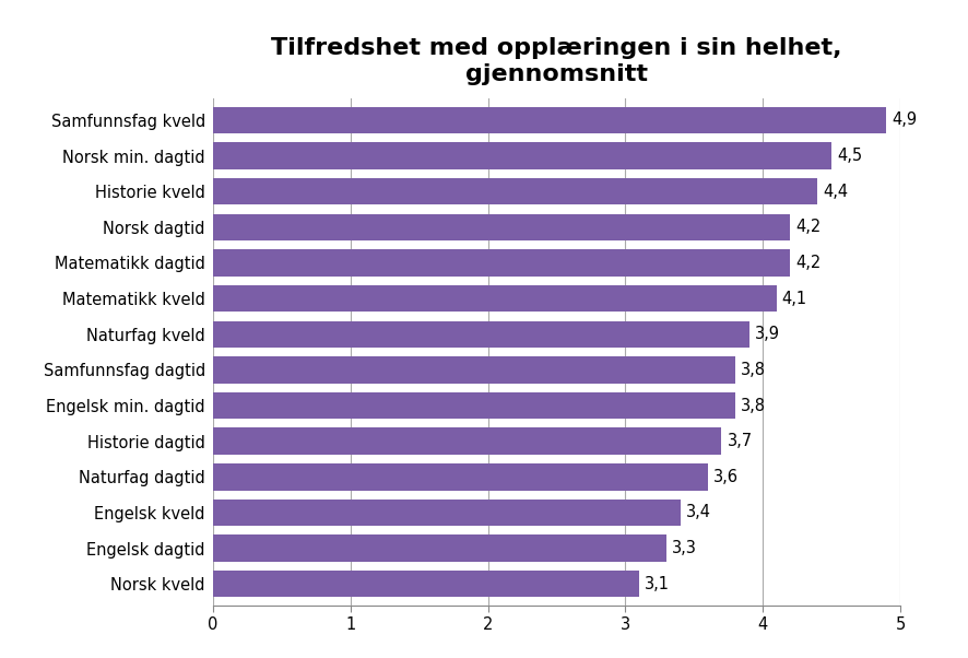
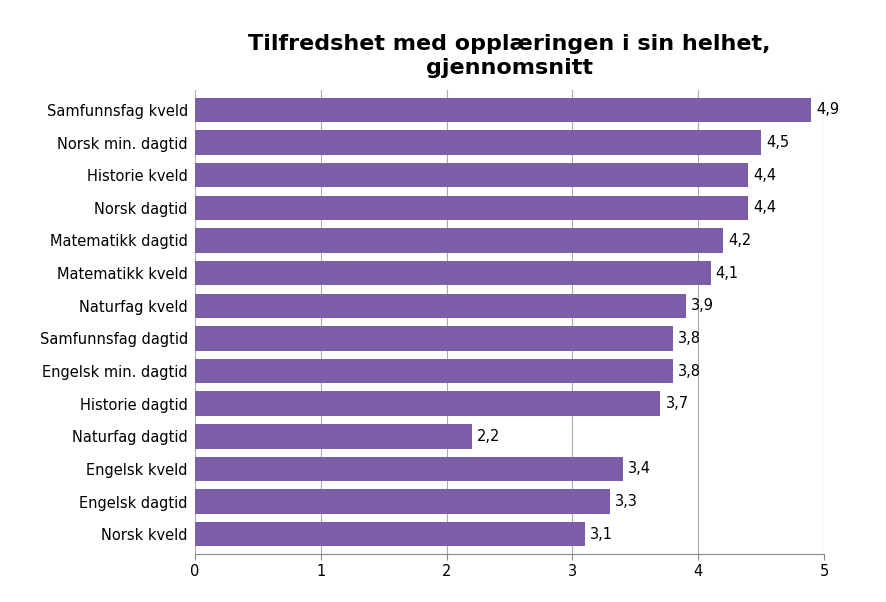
Norsk dagtid: 4,2 -> 4,4
Naturfag dagtid: 3,6 -> 2,2
